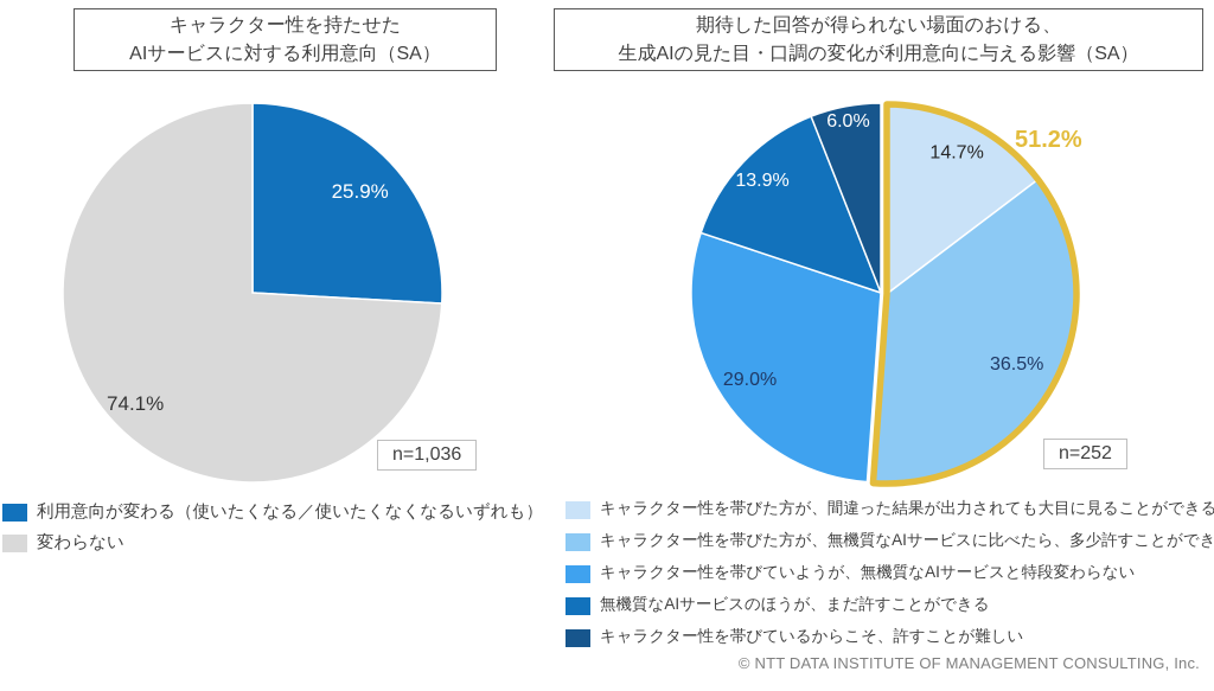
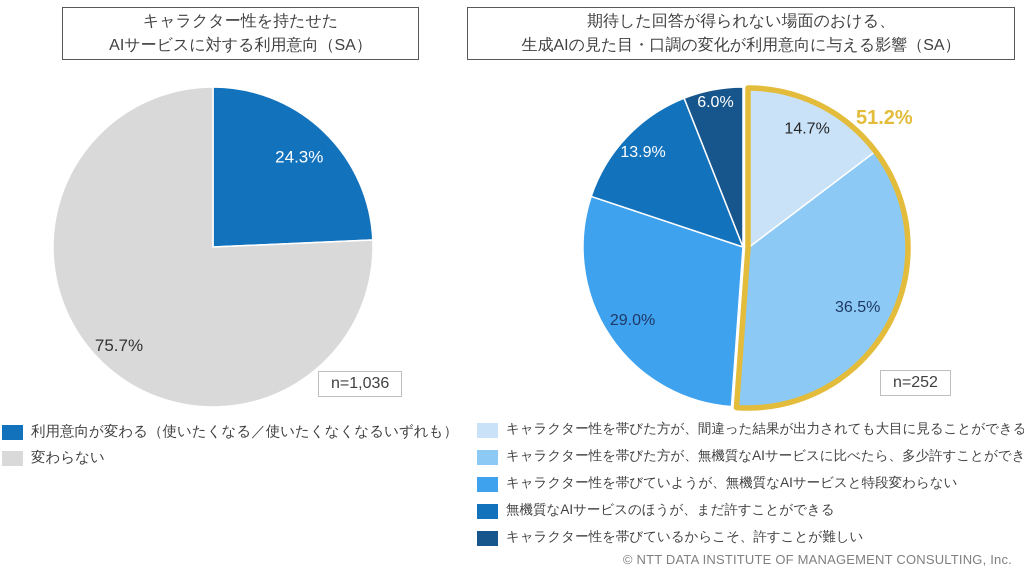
キャラクター性を持たせた AIサービスに対する利用意向（SA）/利用意向が変わる（使いたくなる／使いたくなくなるいずれも）: 25.9% -> 24.3%
キャラクター性を持たせた AIサービスに対する利用意向（SA）/変わらない: 74.1% -> 75.7%
